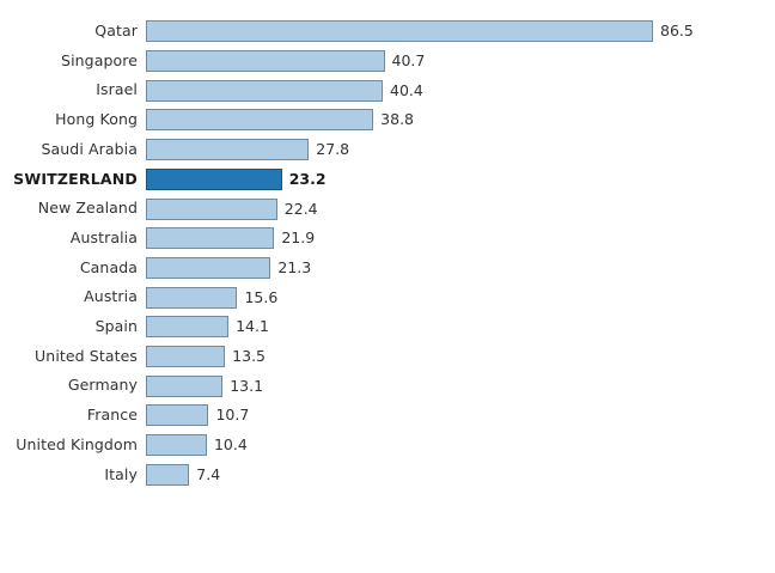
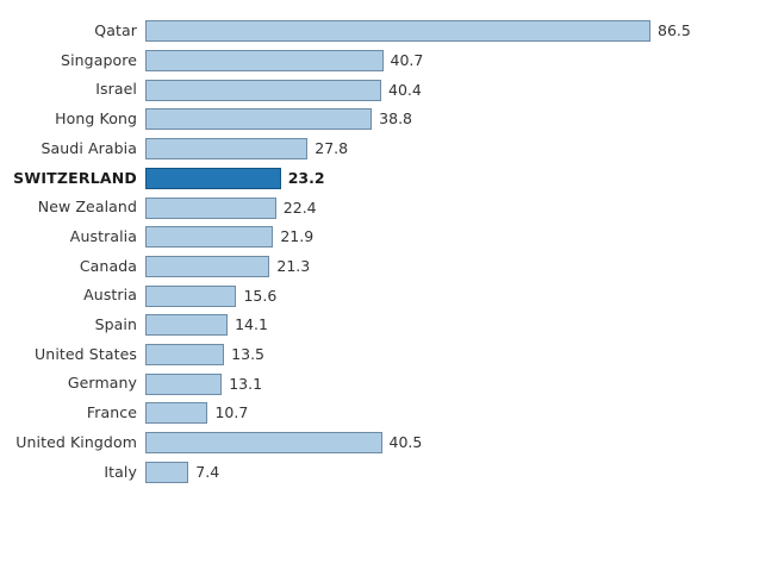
United Kingdom: 10.4 -> 40.5
